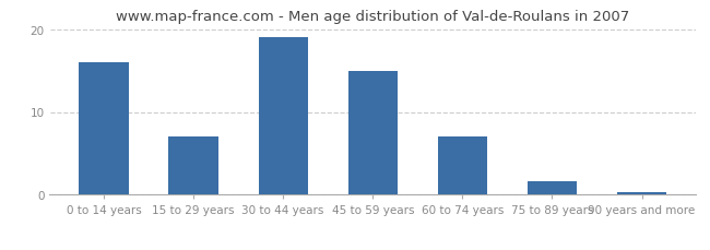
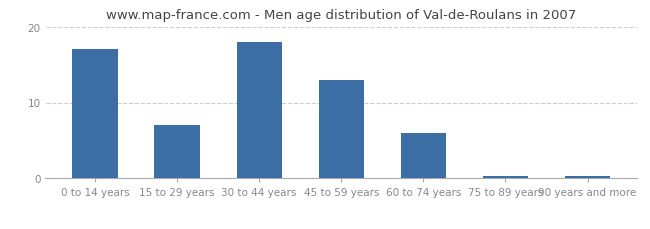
0 to 14 years: 16.0 -> 17.0
30 to 44 years: 19.0 -> 18.0
45 to 59 years: 15.0 -> 13.0
60 to 74 years: 7.0 -> 6.0
75 to 89 years: 1.6 -> 0.3
